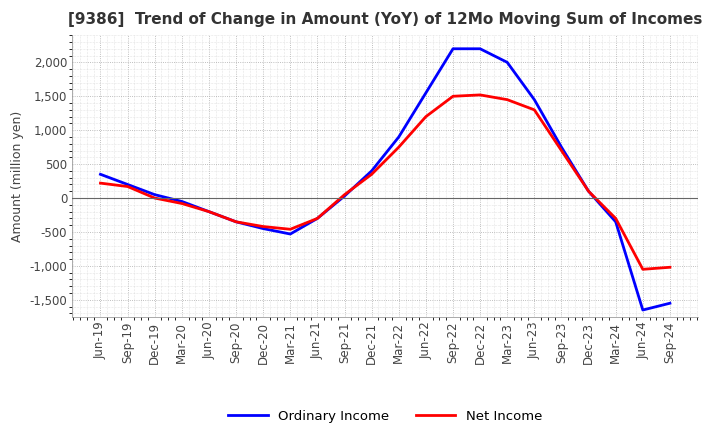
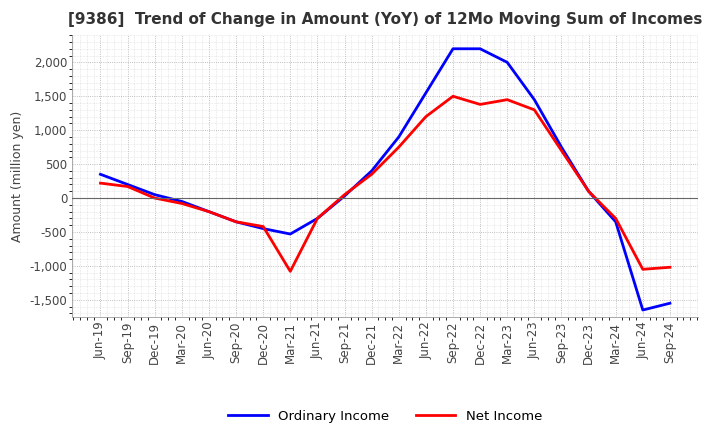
Net Income/Mar-21: -460 -> -1,080
Net Income/Dec-22: 1,520 -> 1,380
